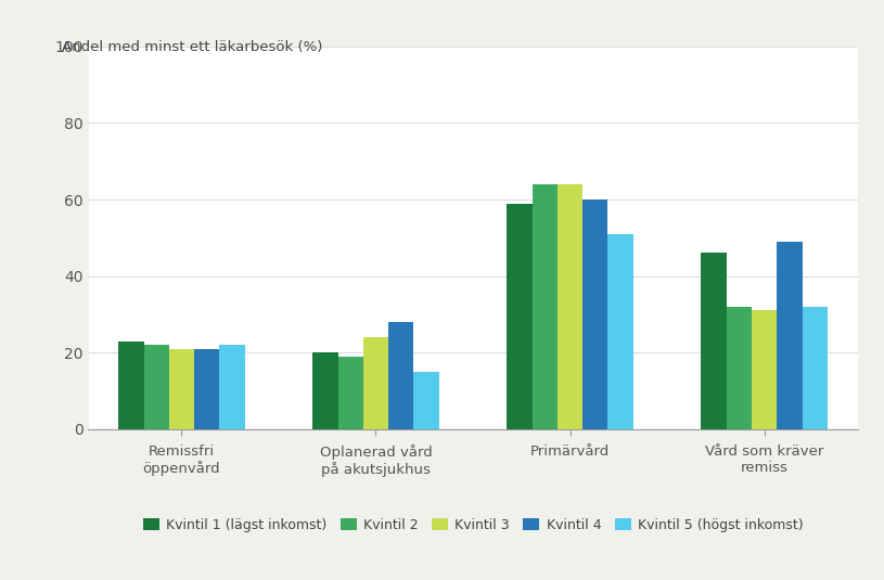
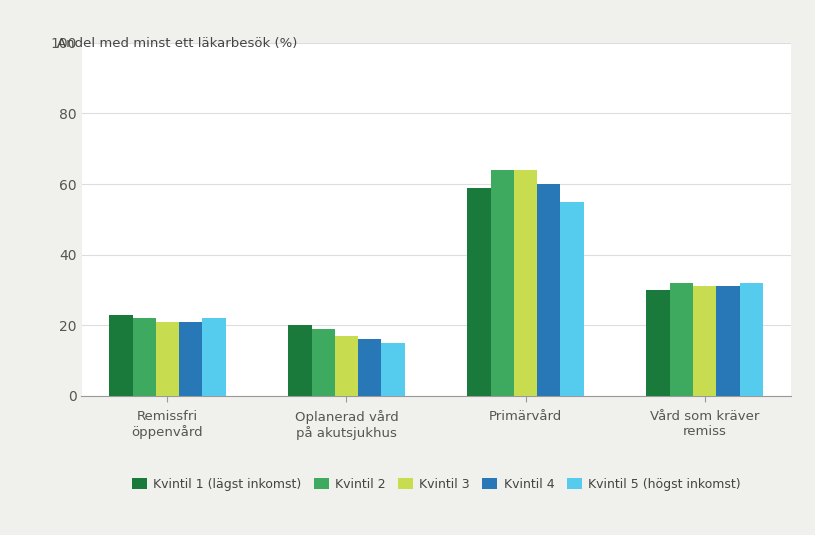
Kvintil 3/Oplanerad vård på akutsjukhus: 24 -> 17
Kvintil 4/Oplanerad vård på akutsjukhus: 28 -> 16
Kvintil 5 (högst inkomst)/Primärvård: 51 -> 55
Kvintil 1 (lägst inkomst)/Vård som kräver remiss: 46 -> 30
Kvintil 4/Vård som kräver remiss: 49 -> 31
